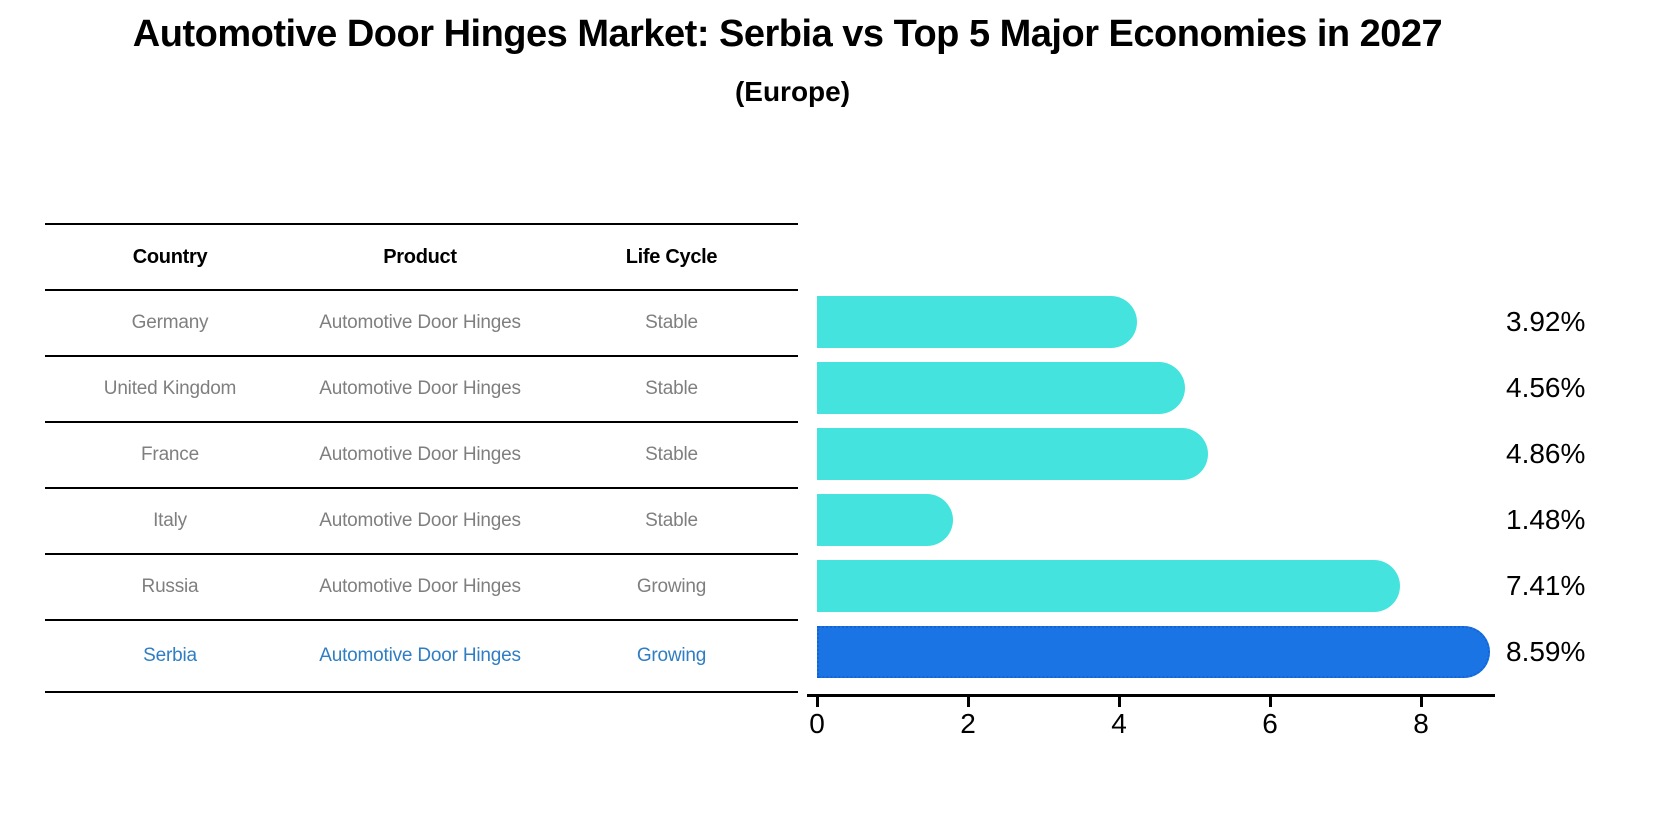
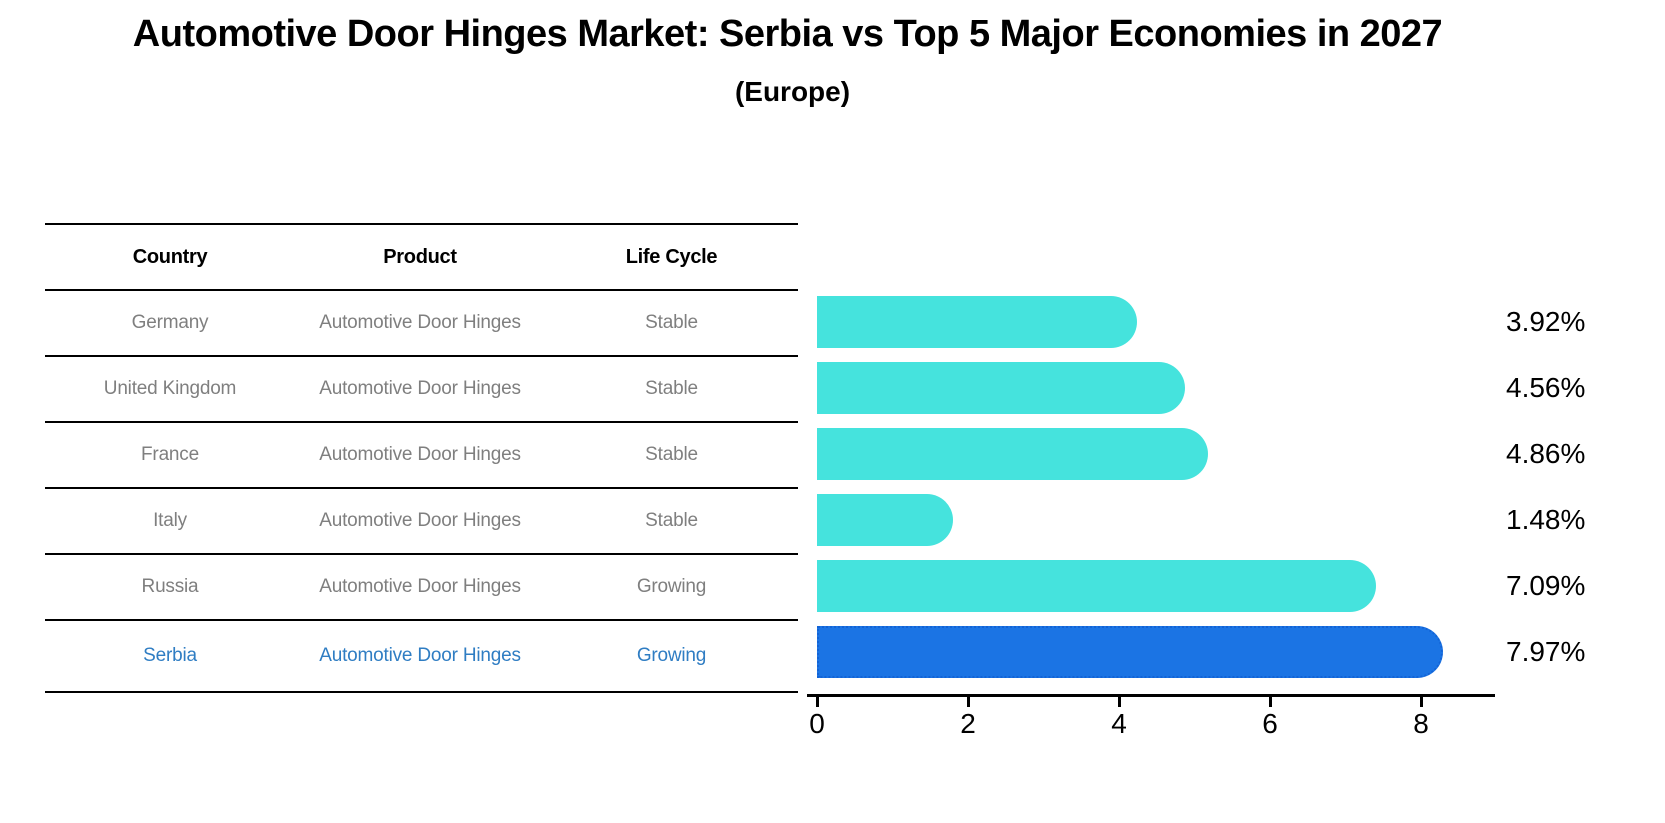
Russia: 7.41% -> 7.09%
Serbia: 8.59% -> 7.97%
